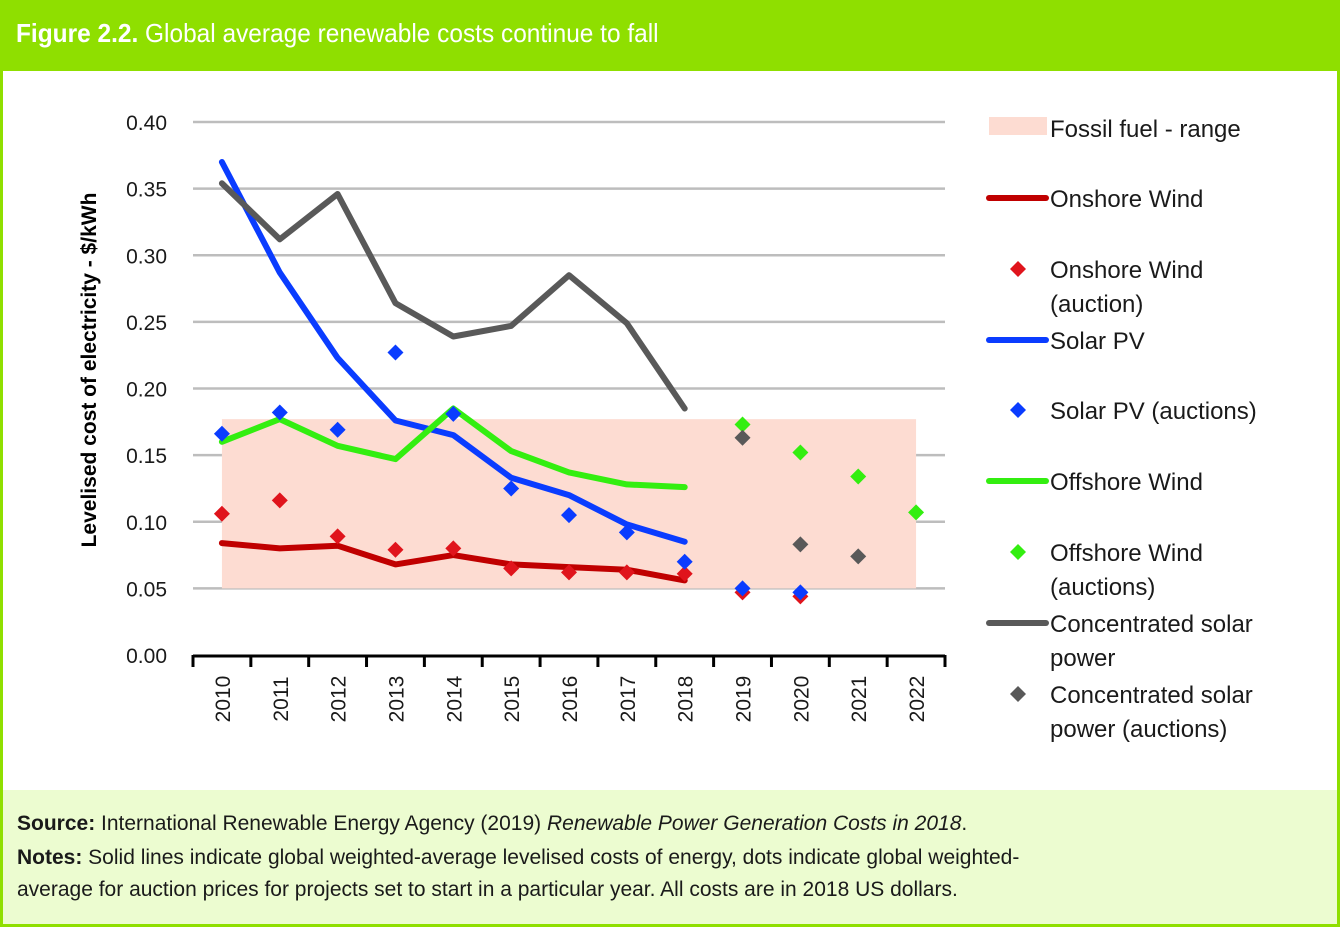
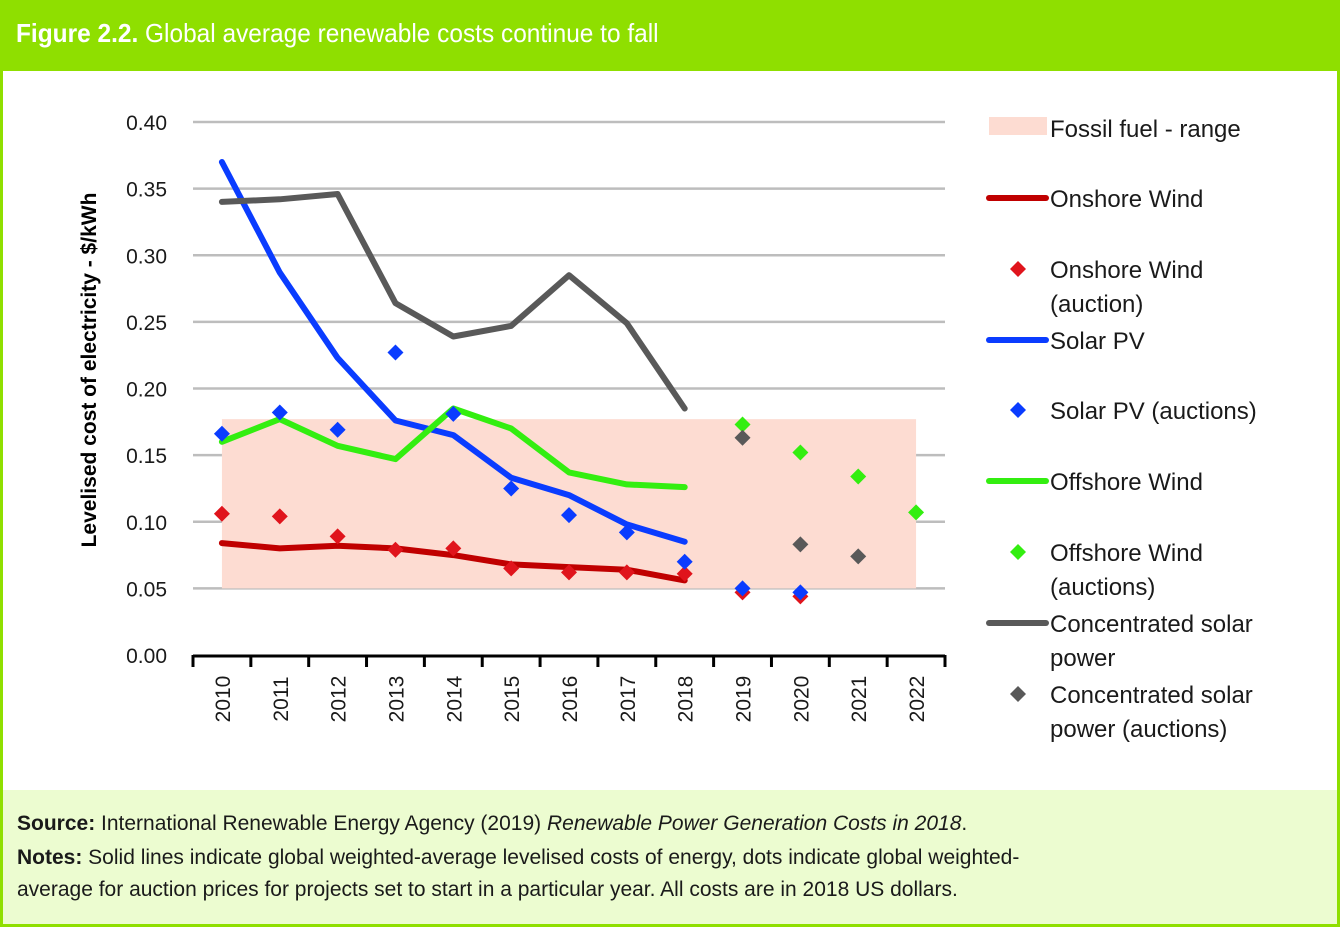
Concentrated solar power/2010: 0.354 -> 0.340
Onshore Wind (auction)/2011: 0.116 -> 0.104
Concentrated solar power/2011: 0.312 -> 0.342
Onshore Wind/2013: 0.068 -> 0.080
Offshore Wind/2015: 0.153 -> 0.170
